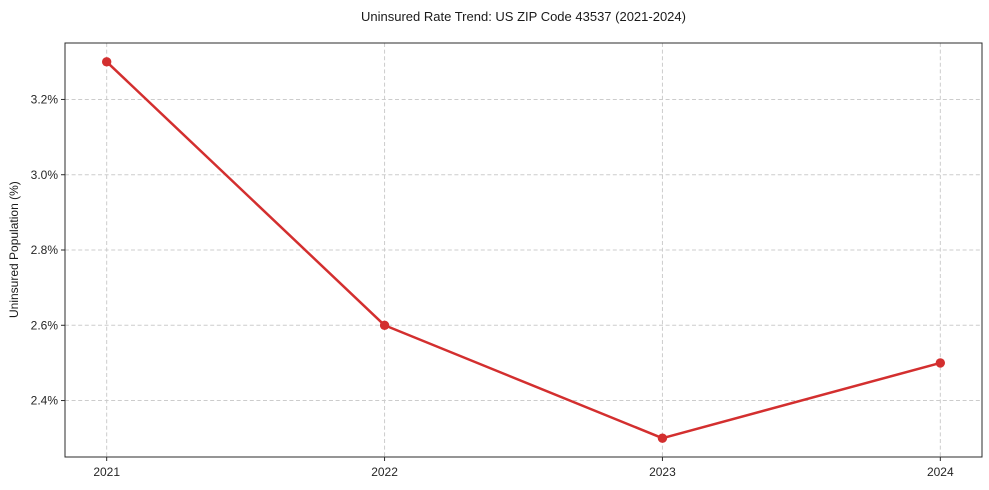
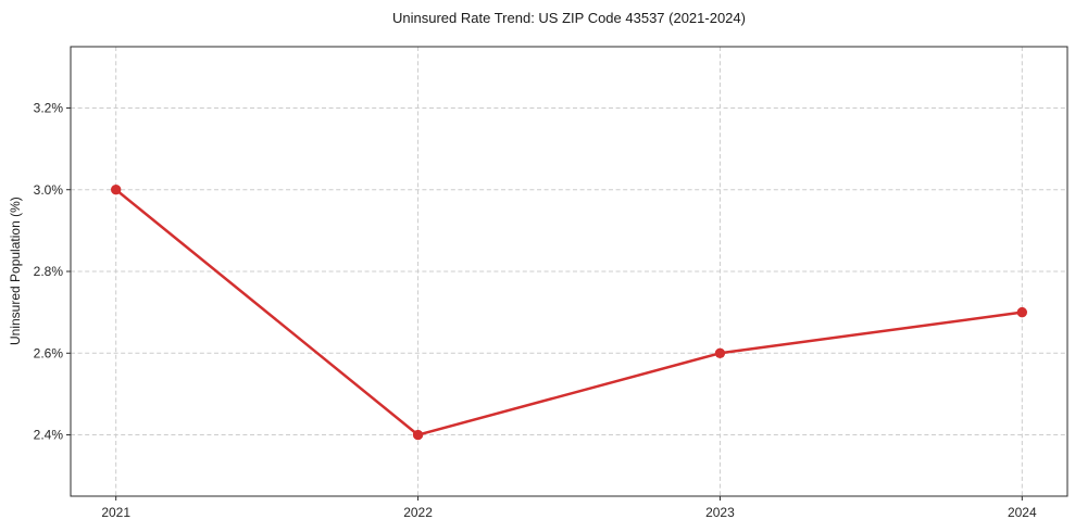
2021: 3.3% -> 3.0%
2022: 2.6% -> 2.4%
2023: 2.3% -> 2.6%
2024: 2.5% -> 2.7%
